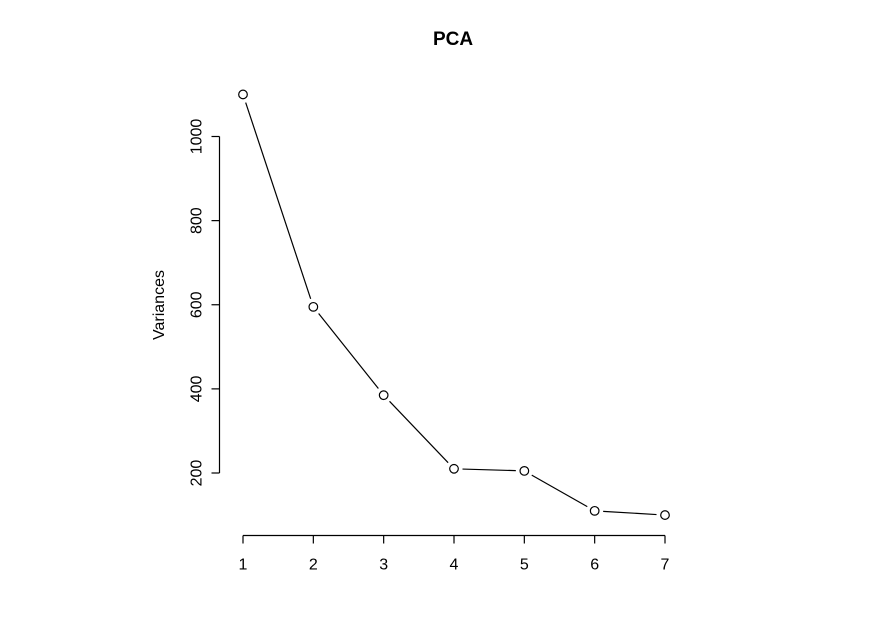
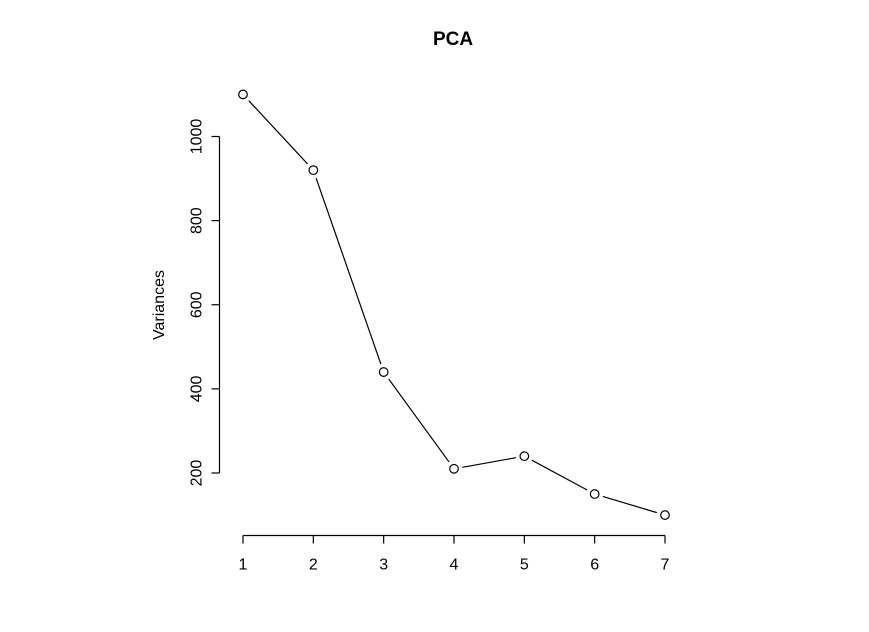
2: 600 -> 920
3: 380 -> 440
5: 200 -> 240
6: 110 -> 150
